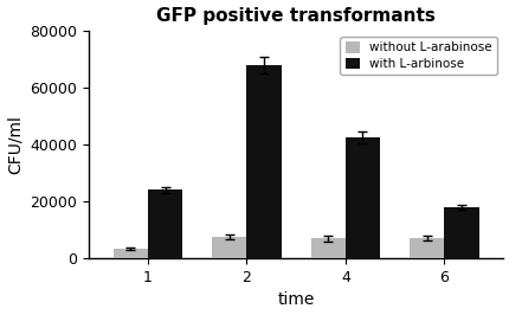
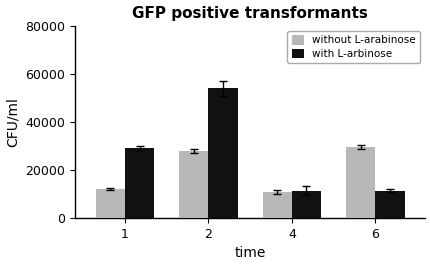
without L-arabinose/1: 3500 -> 12000
with L-arbinose/1: 24000 -> 29000
without L-arabinose/2: 7500 -> 28000
with L-arbinose/2: 68000 -> 54000
without L-arabinose/4: 7000 -> 11000
with L-arbinose/4: 42500 -> 11500
without L-arabinose/6: 7000 -> 29500
with L-arbinose/6: 18000 -> 11500
